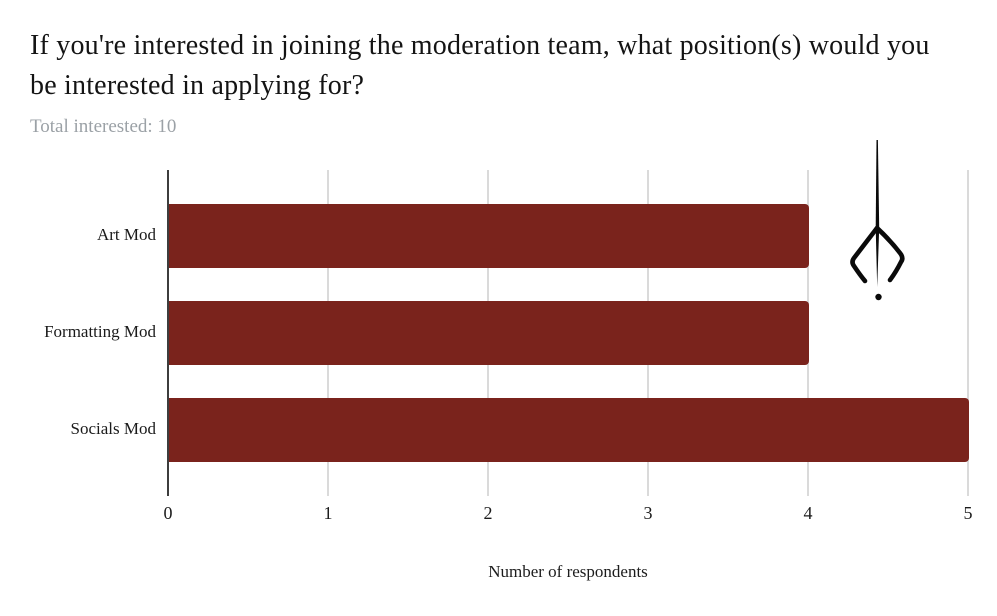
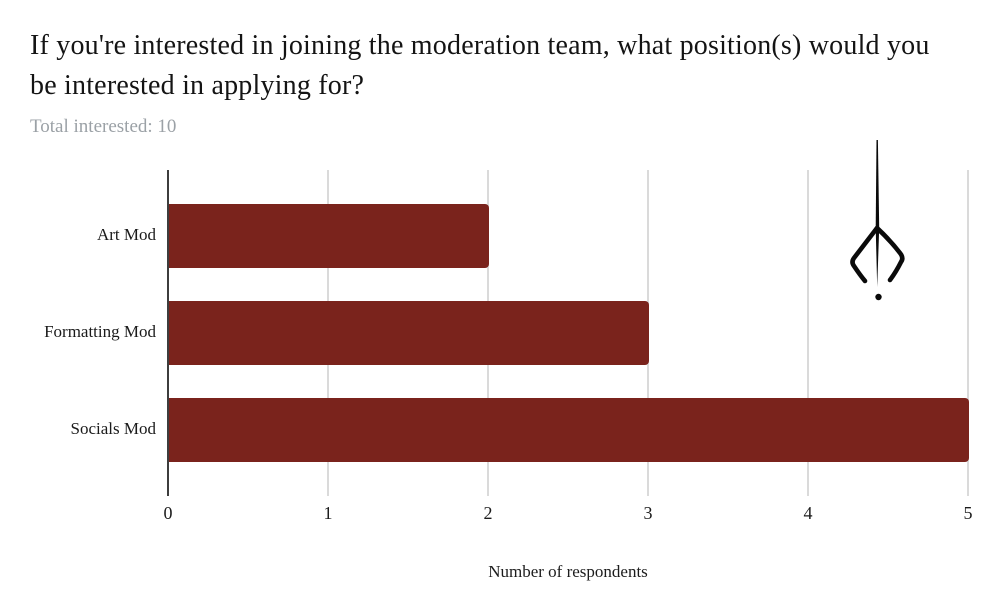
Art Mod: 4 -> 2
Formatting Mod: 4 -> 3
